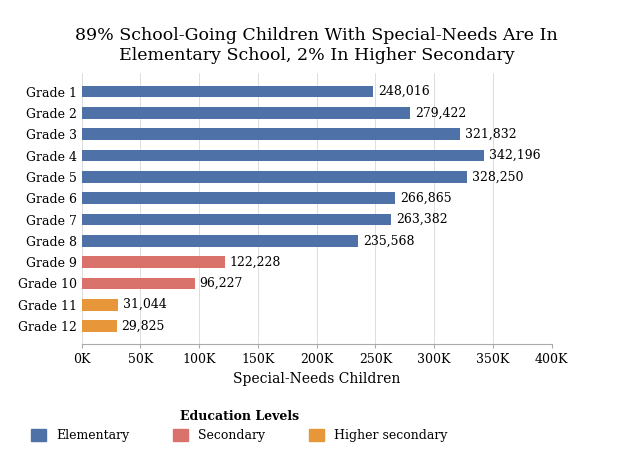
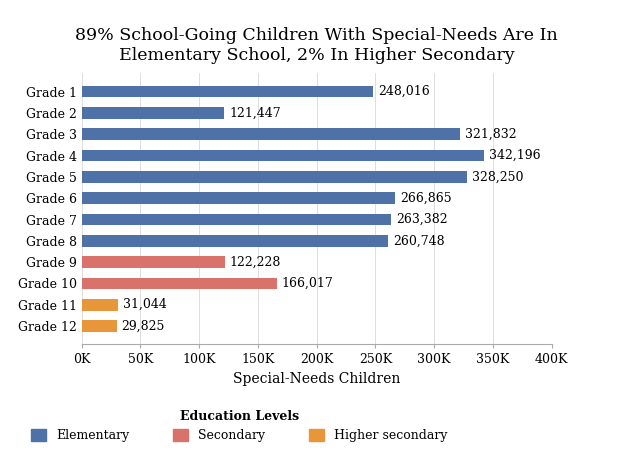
Grade 2: 279,422 -> 121,447
Grade 8: 235,568 -> 260,748
Grade 10: 96,227 -> 166,017
